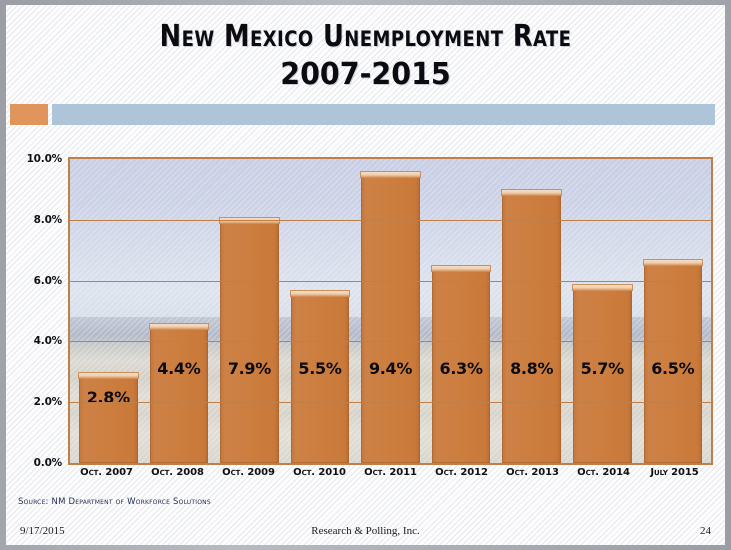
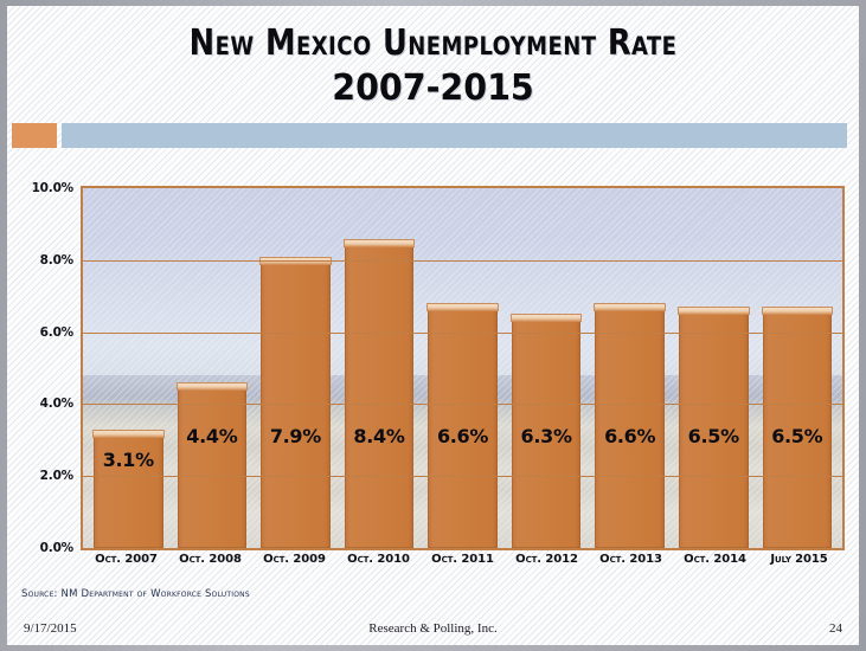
Oct. 2007: 2.8% -> 3.1%
Oct. 2010: 5.5% -> 8.4%
Oct. 2011: 9.4% -> 6.6%
Oct. 2013: 8.8% -> 6.6%
Oct. 2014: 5.7% -> 6.5%
